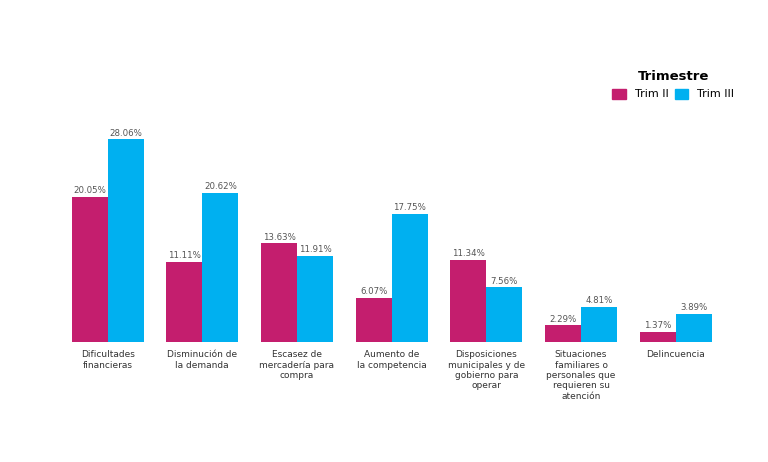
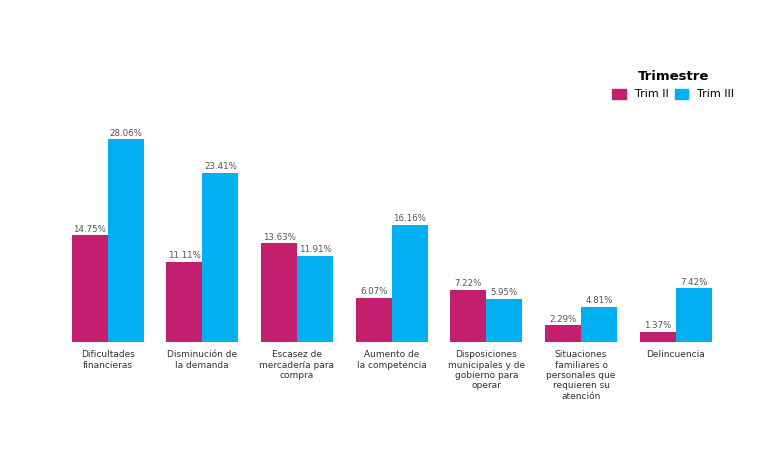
Trim II/Dificultades financieras: 20.05% -> 14.75%
Trim III/Disminución de la demanda: 20.62% -> 23.41%
Trim III/Aumento de la competencia: 17.75% -> 16.16%
Trim II/Disposiciones municipales y de gobierno para operar: 11.34% -> 7.22%
Trim III/Disposiciones municipales y de gobierno para operar: 7.56% -> 5.95%
Trim III/Delincuencia: 3.89% -> 7.42%
